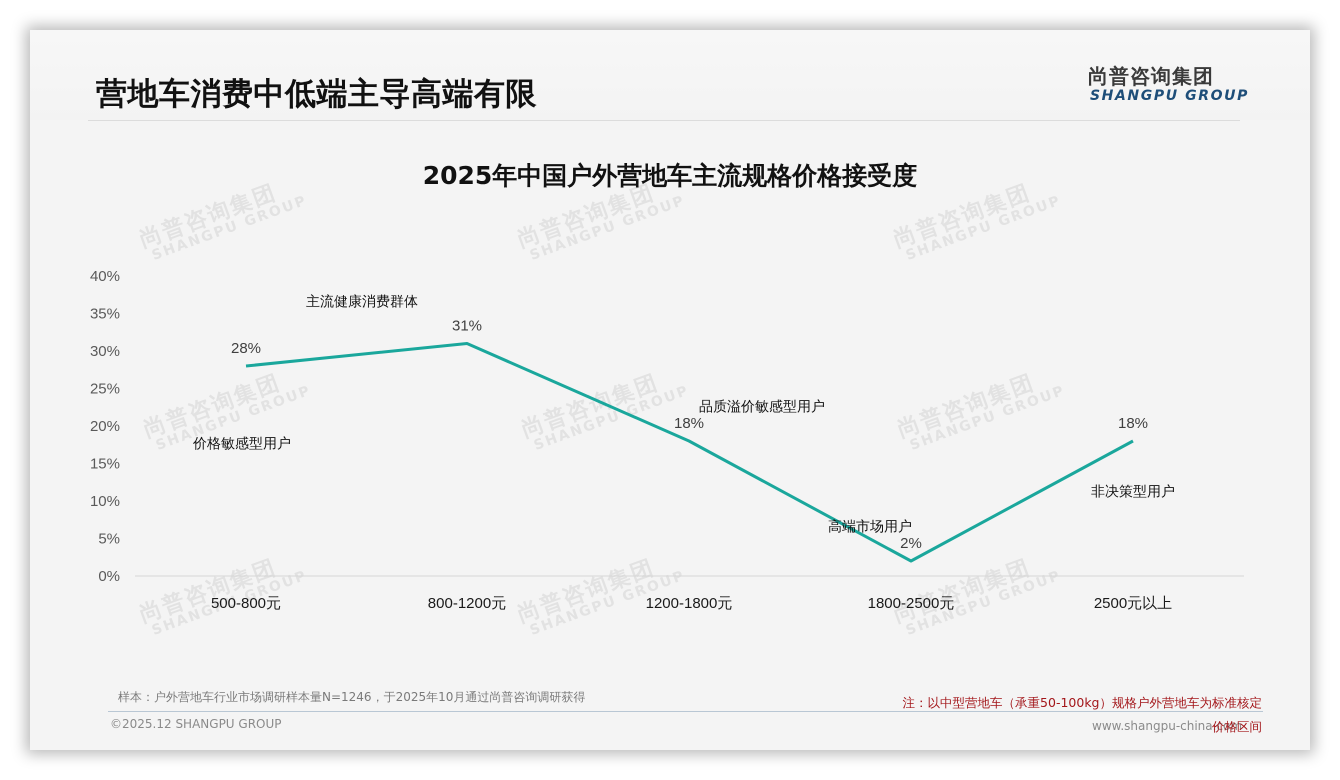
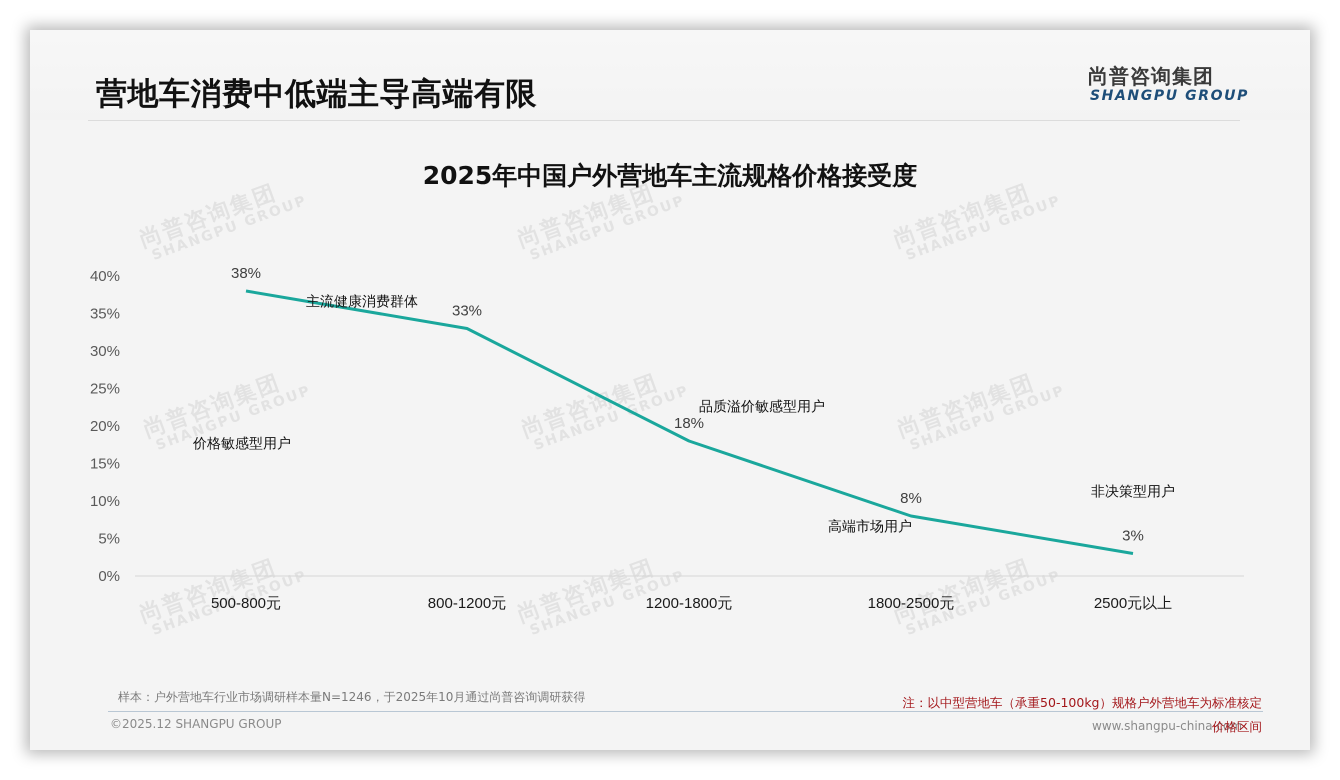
500-800元: 28% -> 38%
800-1200元: 31% -> 33%
1800-2500元: 2% -> 8%
2500元以上: 18% -> 3%
